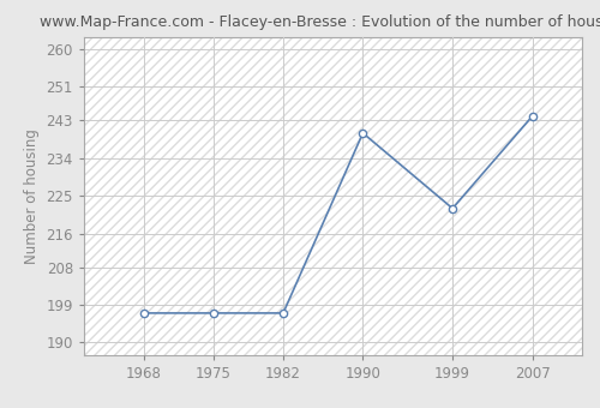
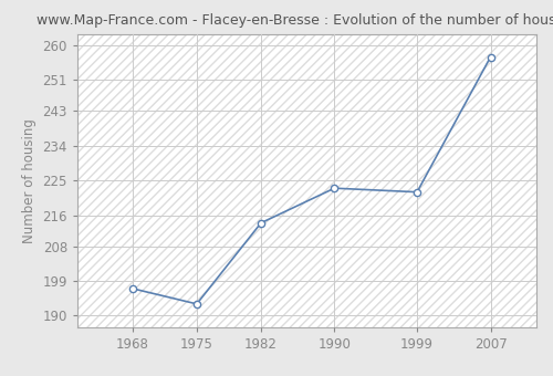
1975: 197 -> 193
1982: 197 -> 214
1990: 240 -> 223
2007: 244 -> 257
